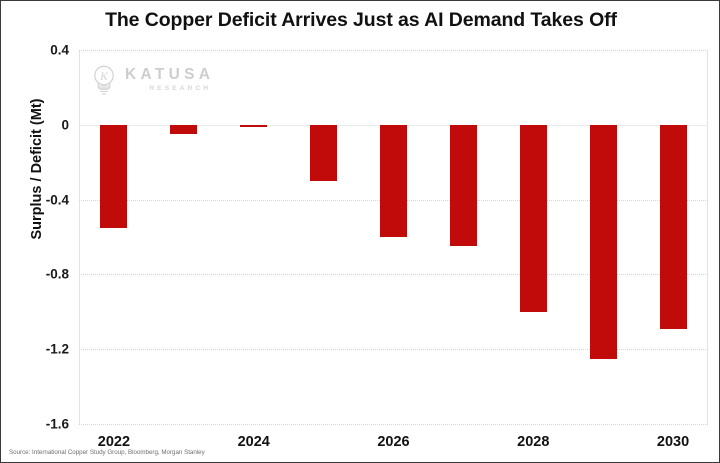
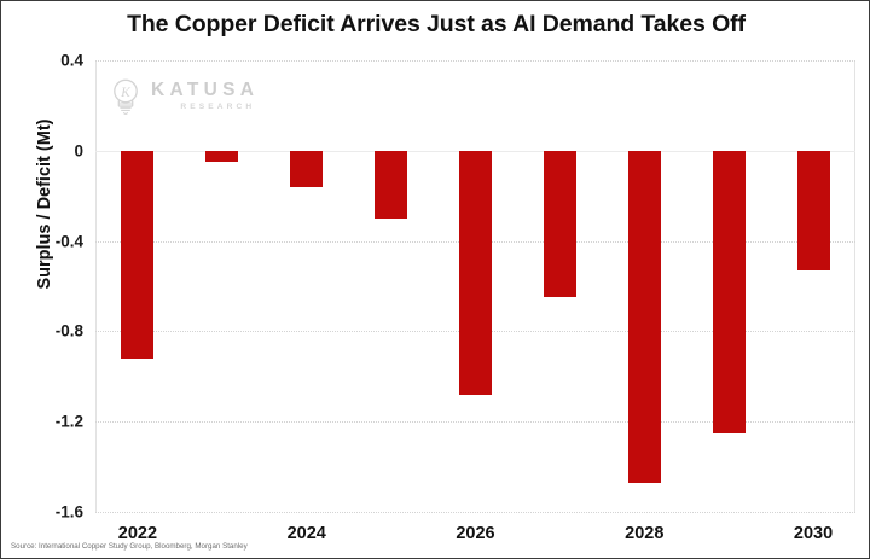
2022: -0.55 -> -0.92
2024: -0.01 -> -0.16
2026: -0.60 -> -1.08
2028: -1.00 -> -1.47
2030: -1.09 -> -0.53
